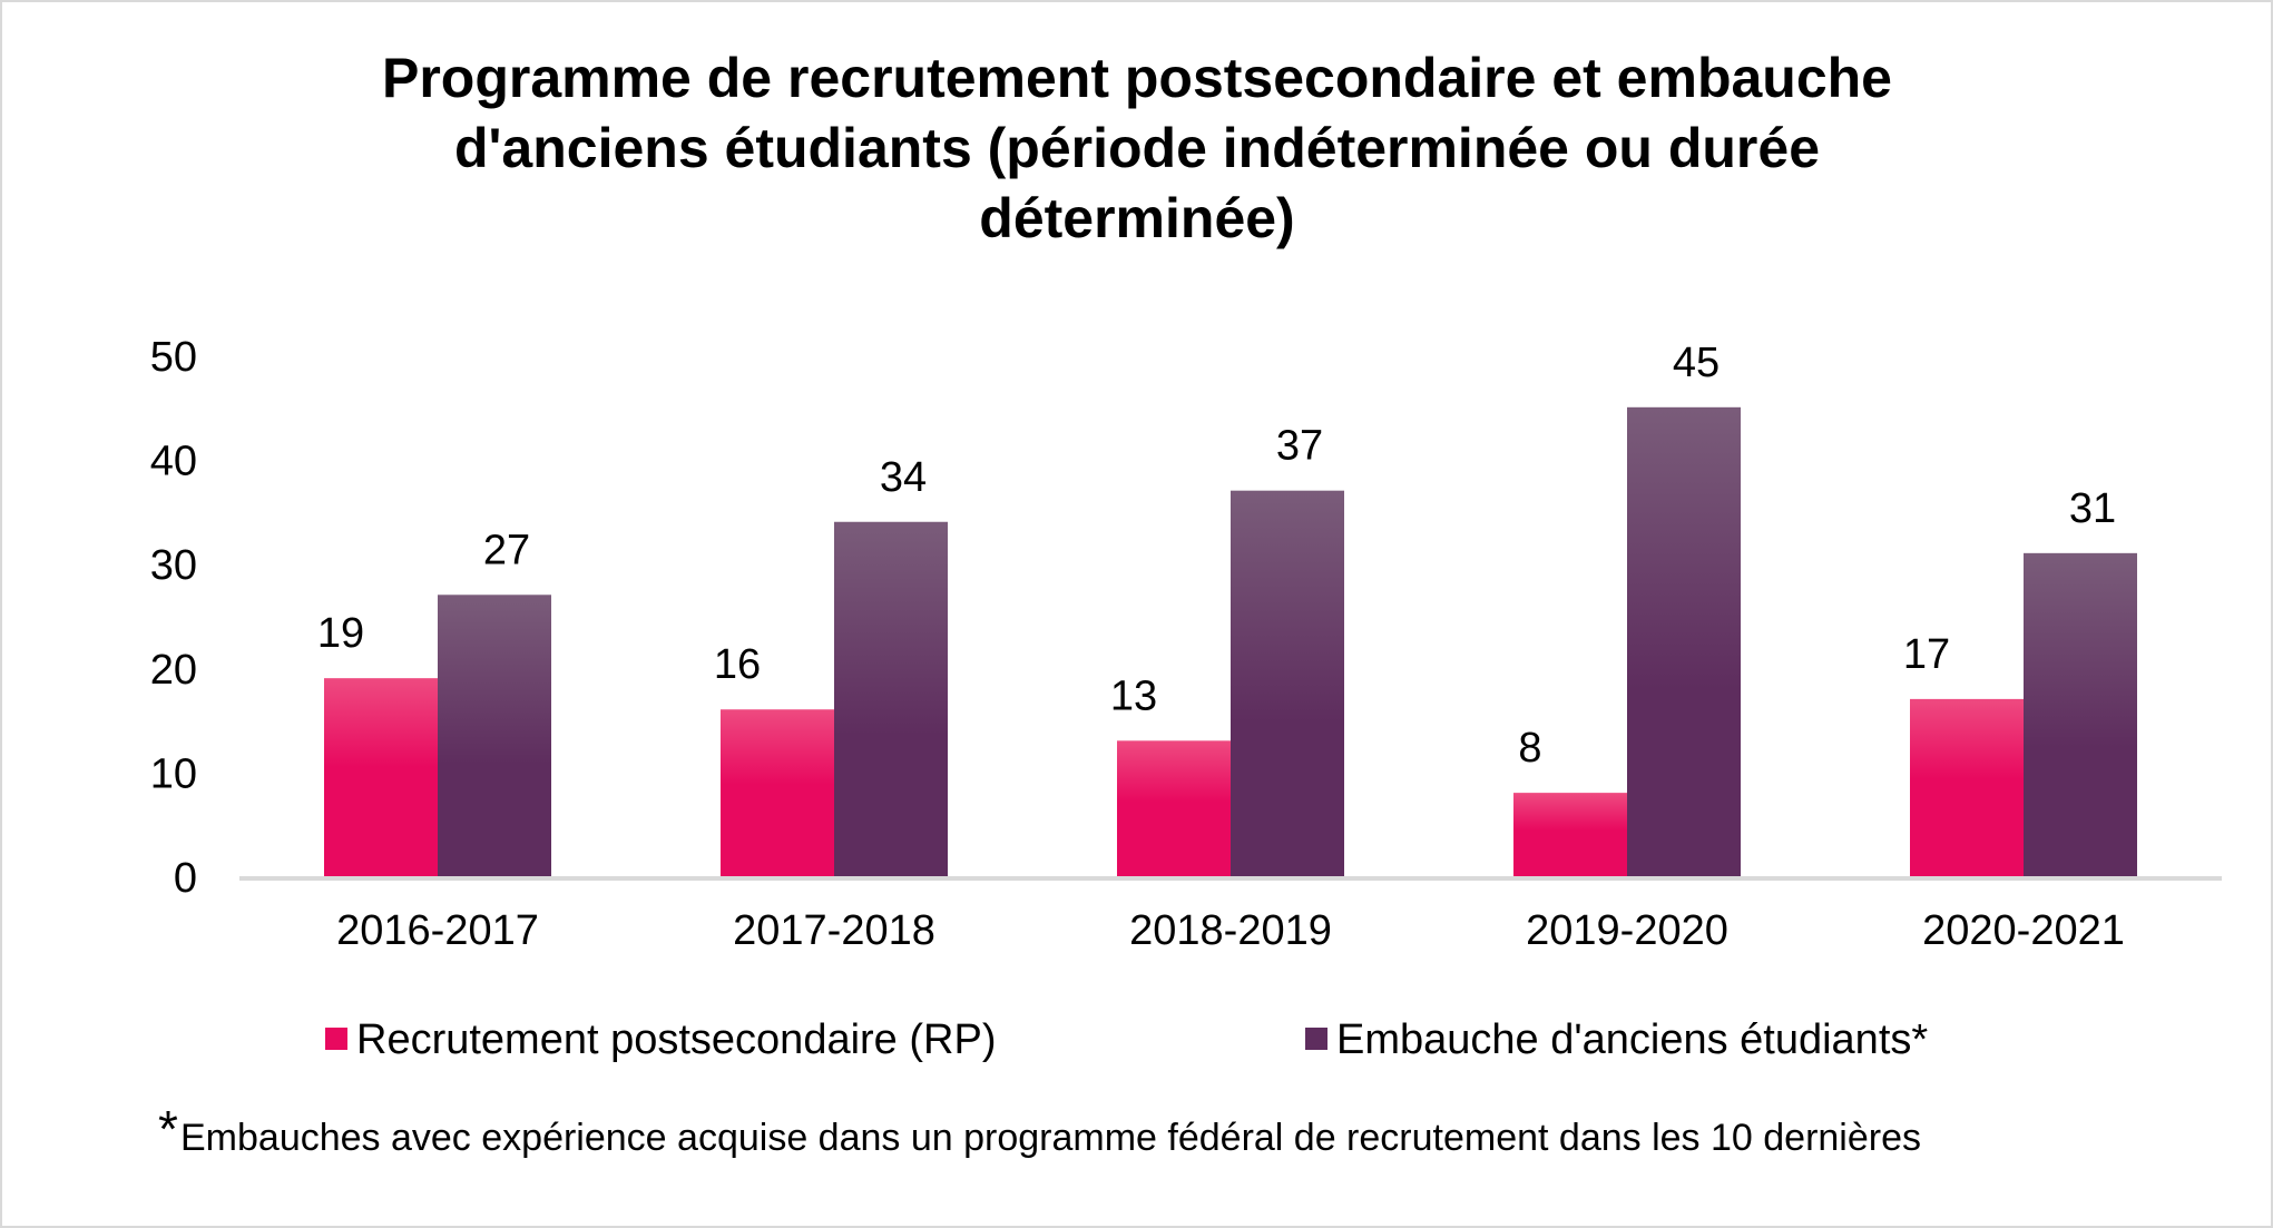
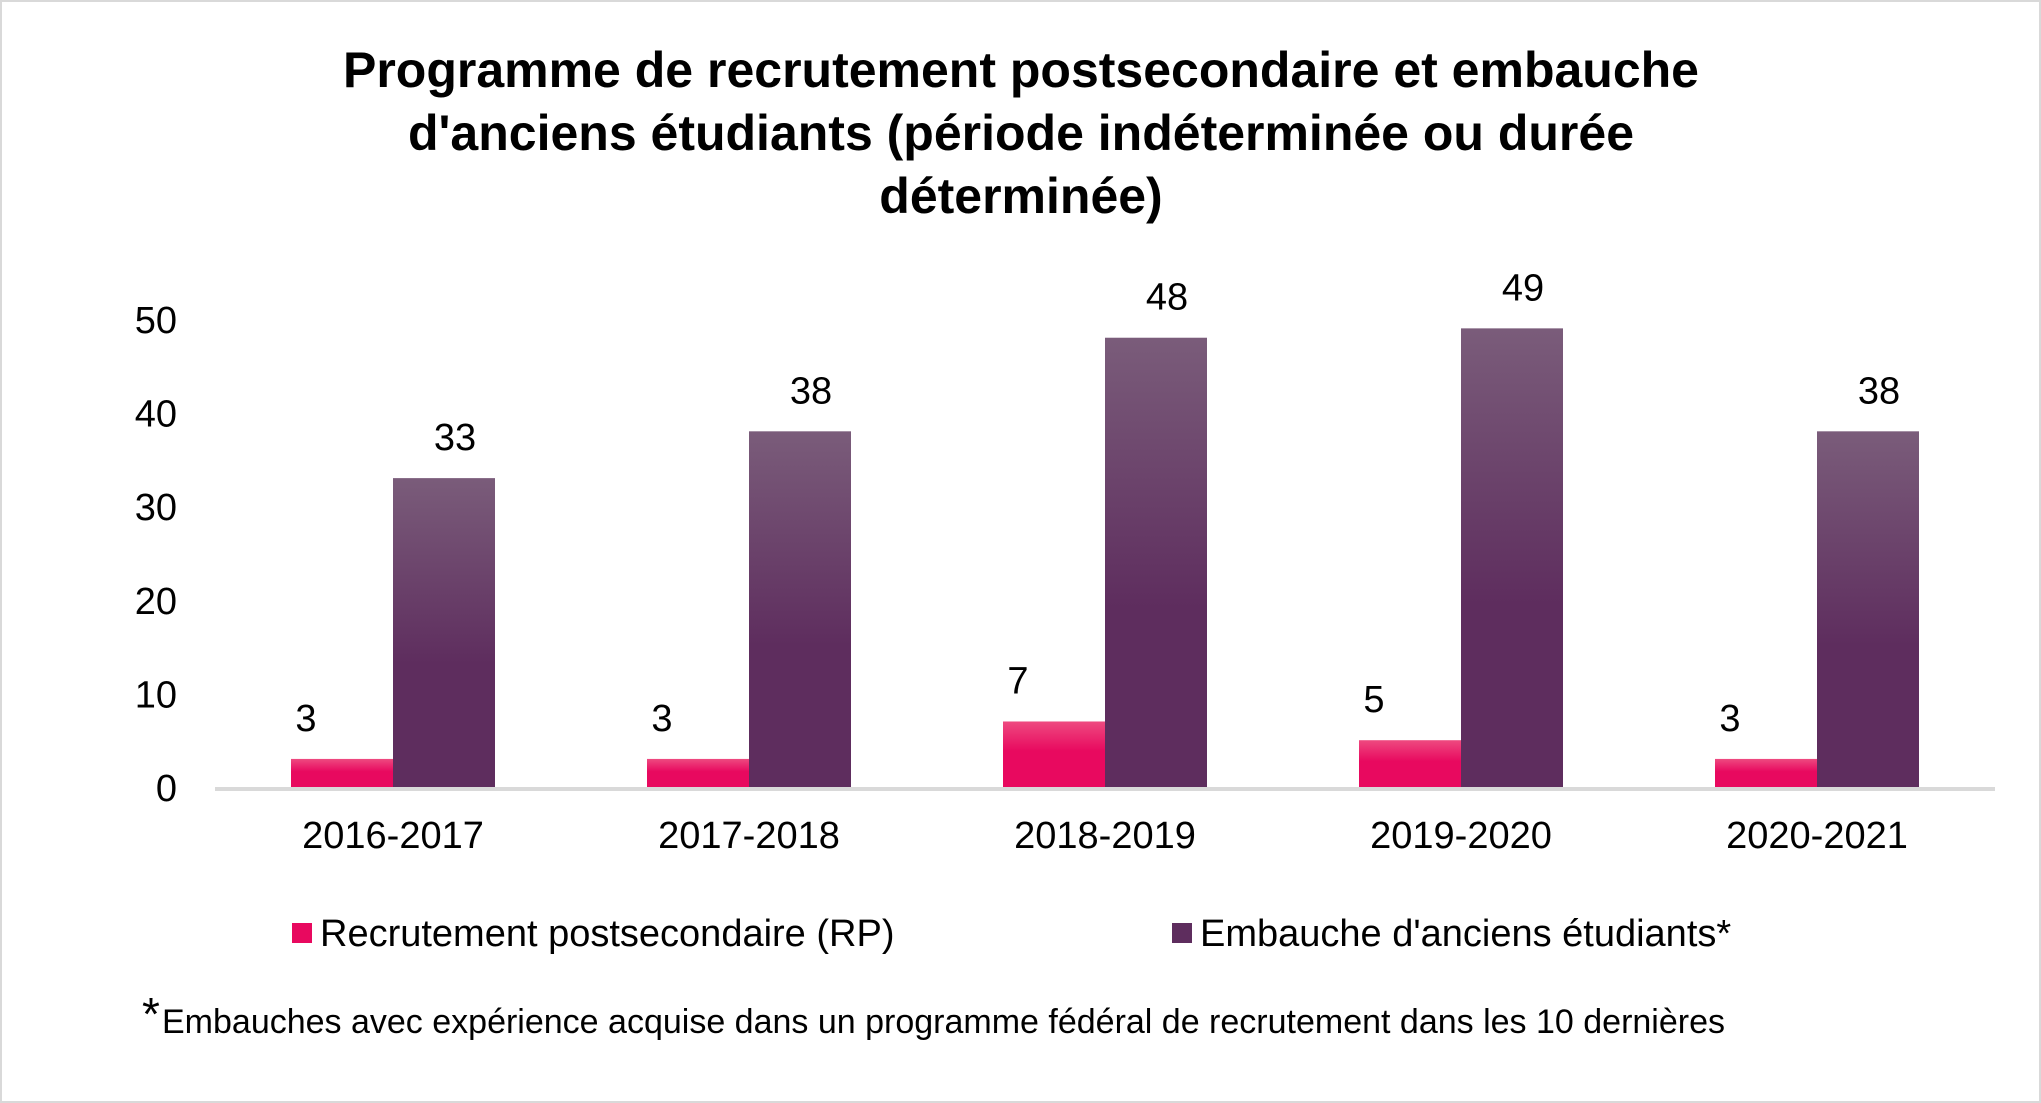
Recrutement postsecondaire (RP)/2016-2017: 19 -> 3
Embauche d'anciens étudiants*/2016-2017: 27 -> 33
Recrutement postsecondaire (RP)/2017-2018: 16 -> 3
Embauche d'anciens étudiants*/2017-2018: 34 -> 38
Recrutement postsecondaire (RP)/2018-2019: 13 -> 7
Embauche d'anciens étudiants*/2018-2019: 37 -> 48
Recrutement postsecondaire (RP)/2019-2020: 8 -> 5
Embauche d'anciens étudiants*/2019-2020: 45 -> 49
Recrutement postsecondaire (RP)/2020-2021: 17 -> 3
Embauche d'anciens étudiants*/2020-2021: 31 -> 38
